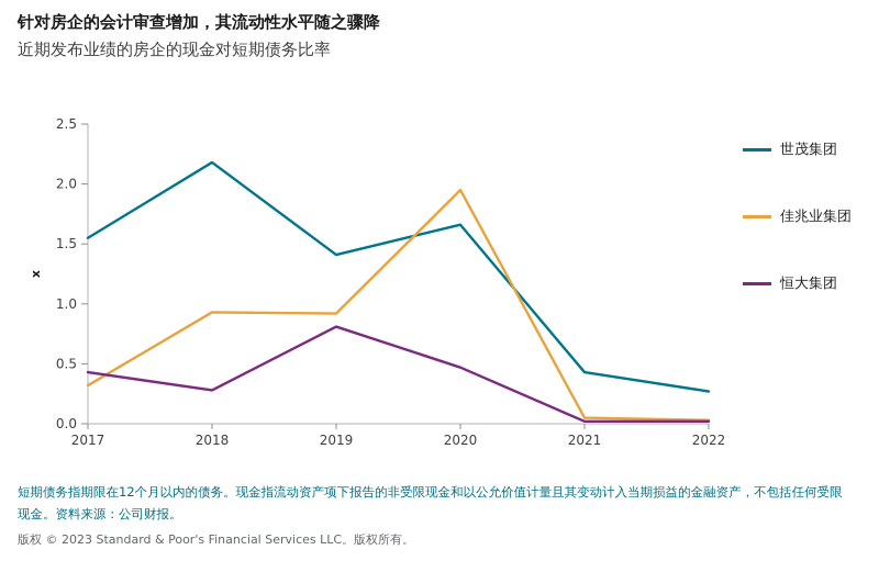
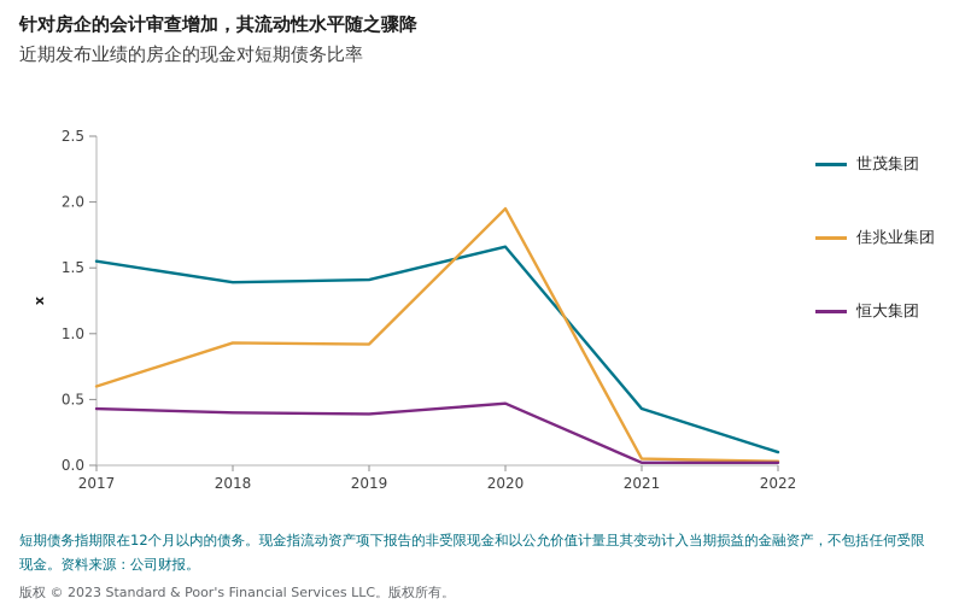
佳兆业集团/2017: 0.32 -> 0.60
世茂集团/2018: 2.18 -> 1.39
恒大集团/2018: 0.28 -> 0.40
恒大集团/2019: 0.81 -> 0.39
世茂集团/2022: 0.27 -> 0.10
